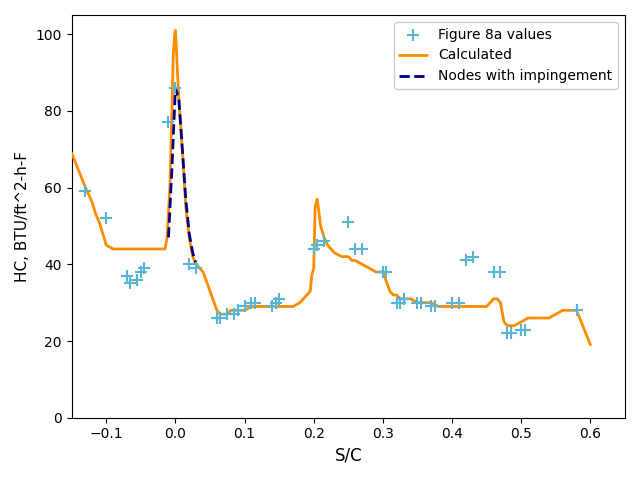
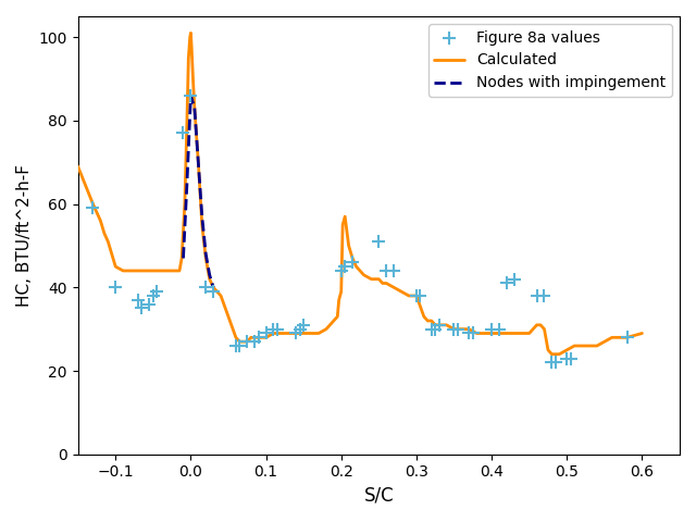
Figure 8a values/−0.1: 52 -> 40
Calculated/0.6: 19 -> 29
